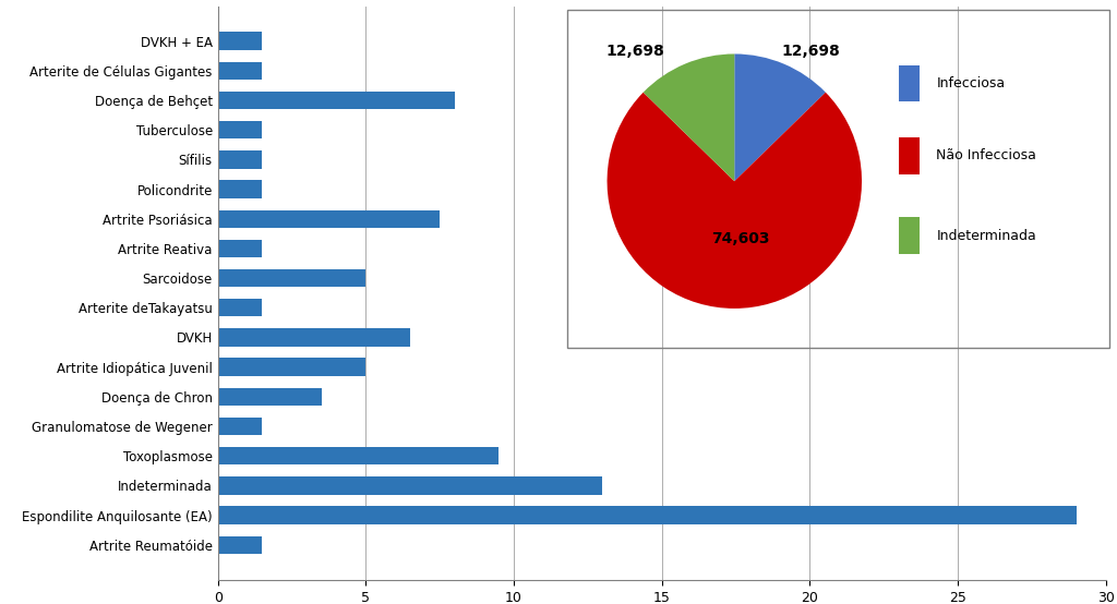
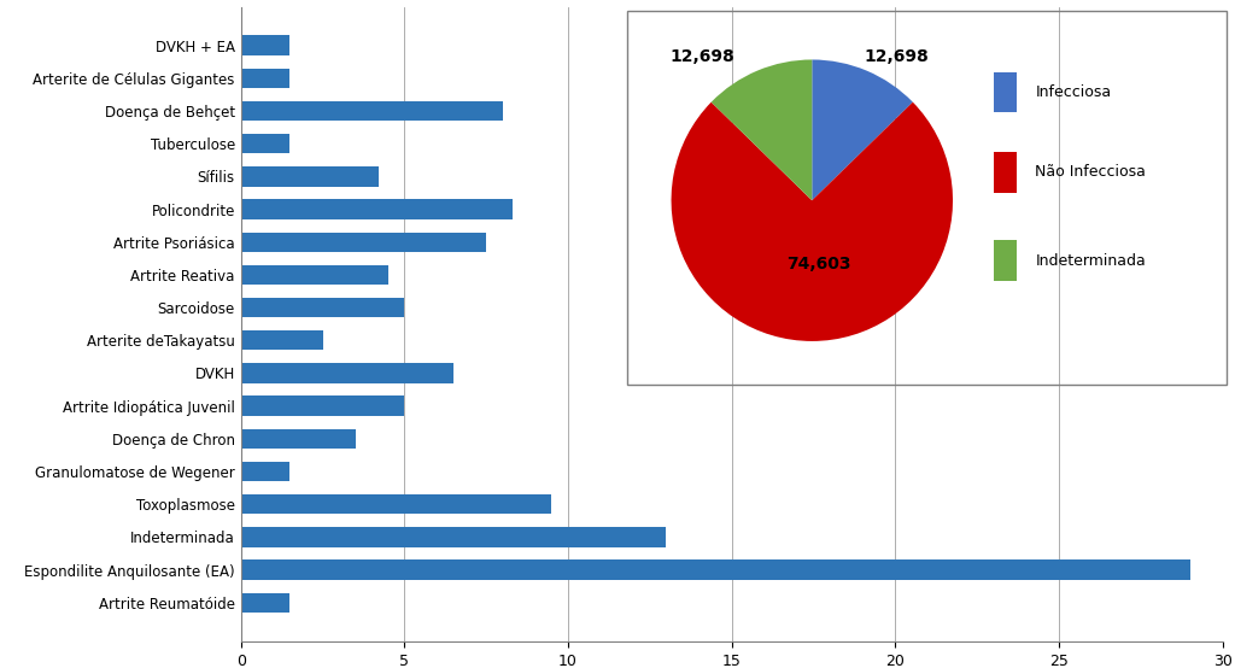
Sífilis: 1.5 -> 4.2
Policondrite: 1.5 -> 8.3
Artrite Reativa: 1.5 -> 4.5
Arterite deTakayatsu: 1.5 -> 2.5
